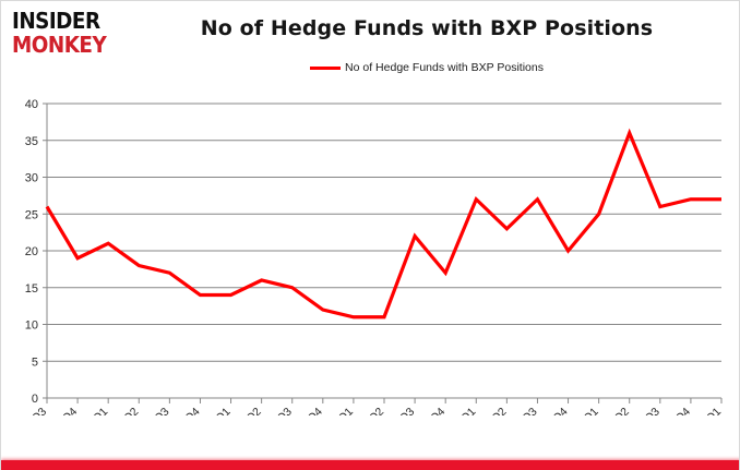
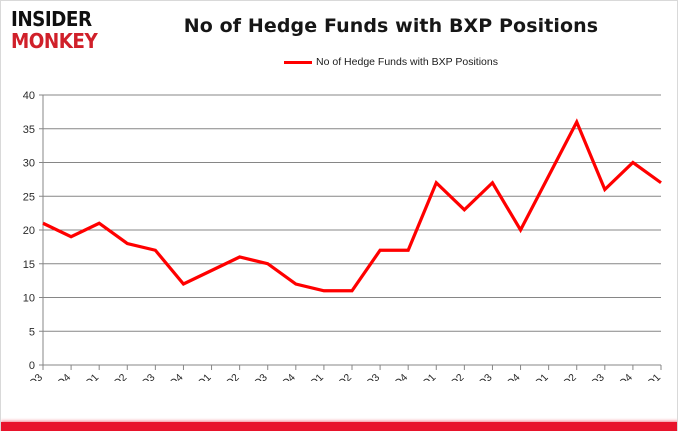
15Q3: 26 -> 21
16Q4: 14 -> 12
18Q3: 22 -> 17
20Q1: 25 -> 28
20Q4: 27 -> 30
